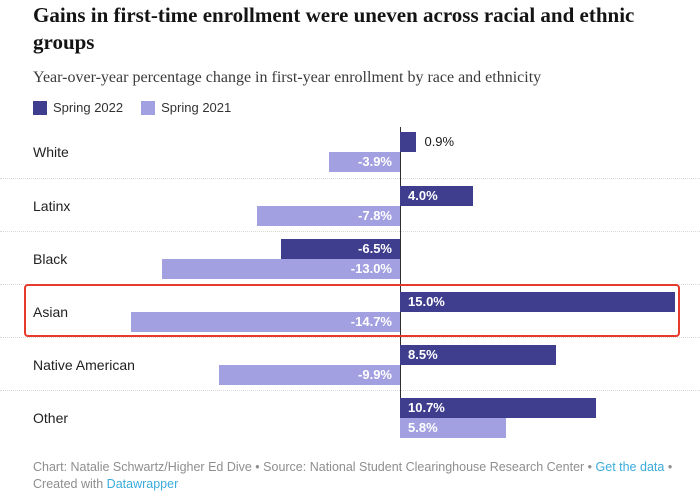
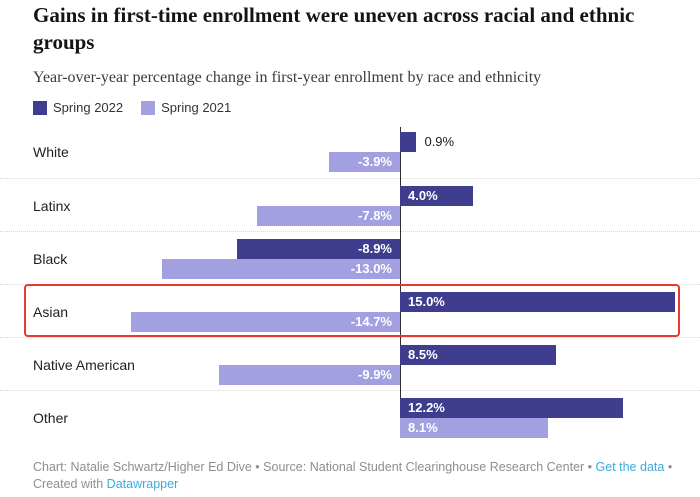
Spring 2022/Black: -6.5% -> -8.9%
Spring 2022/Other: 10.7% -> 12.2%
Spring 2021/Other: 5.8% -> 8.1%
